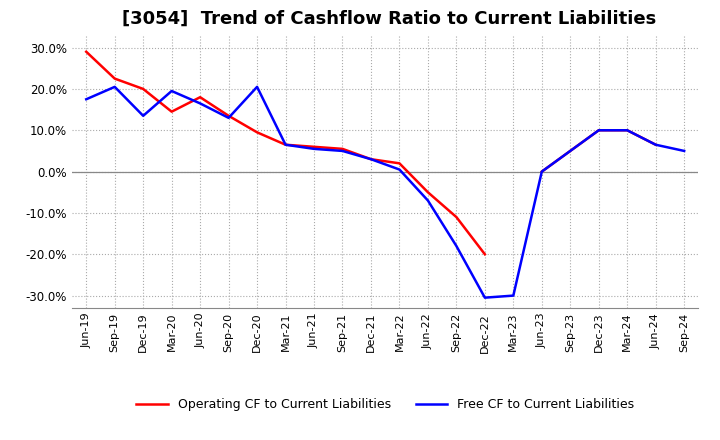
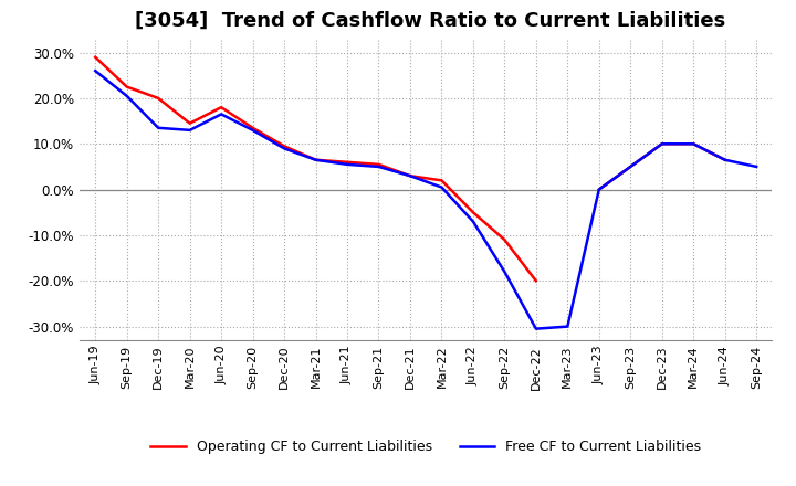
Free CF to Current Liabilities/Jun-19: 17.5% -> 26.0%
Free CF to Current Liabilities/Mar-20: 19.5% -> 13.0%
Free CF to Current Liabilities/Dec-20: 20.5% -> 9.0%
